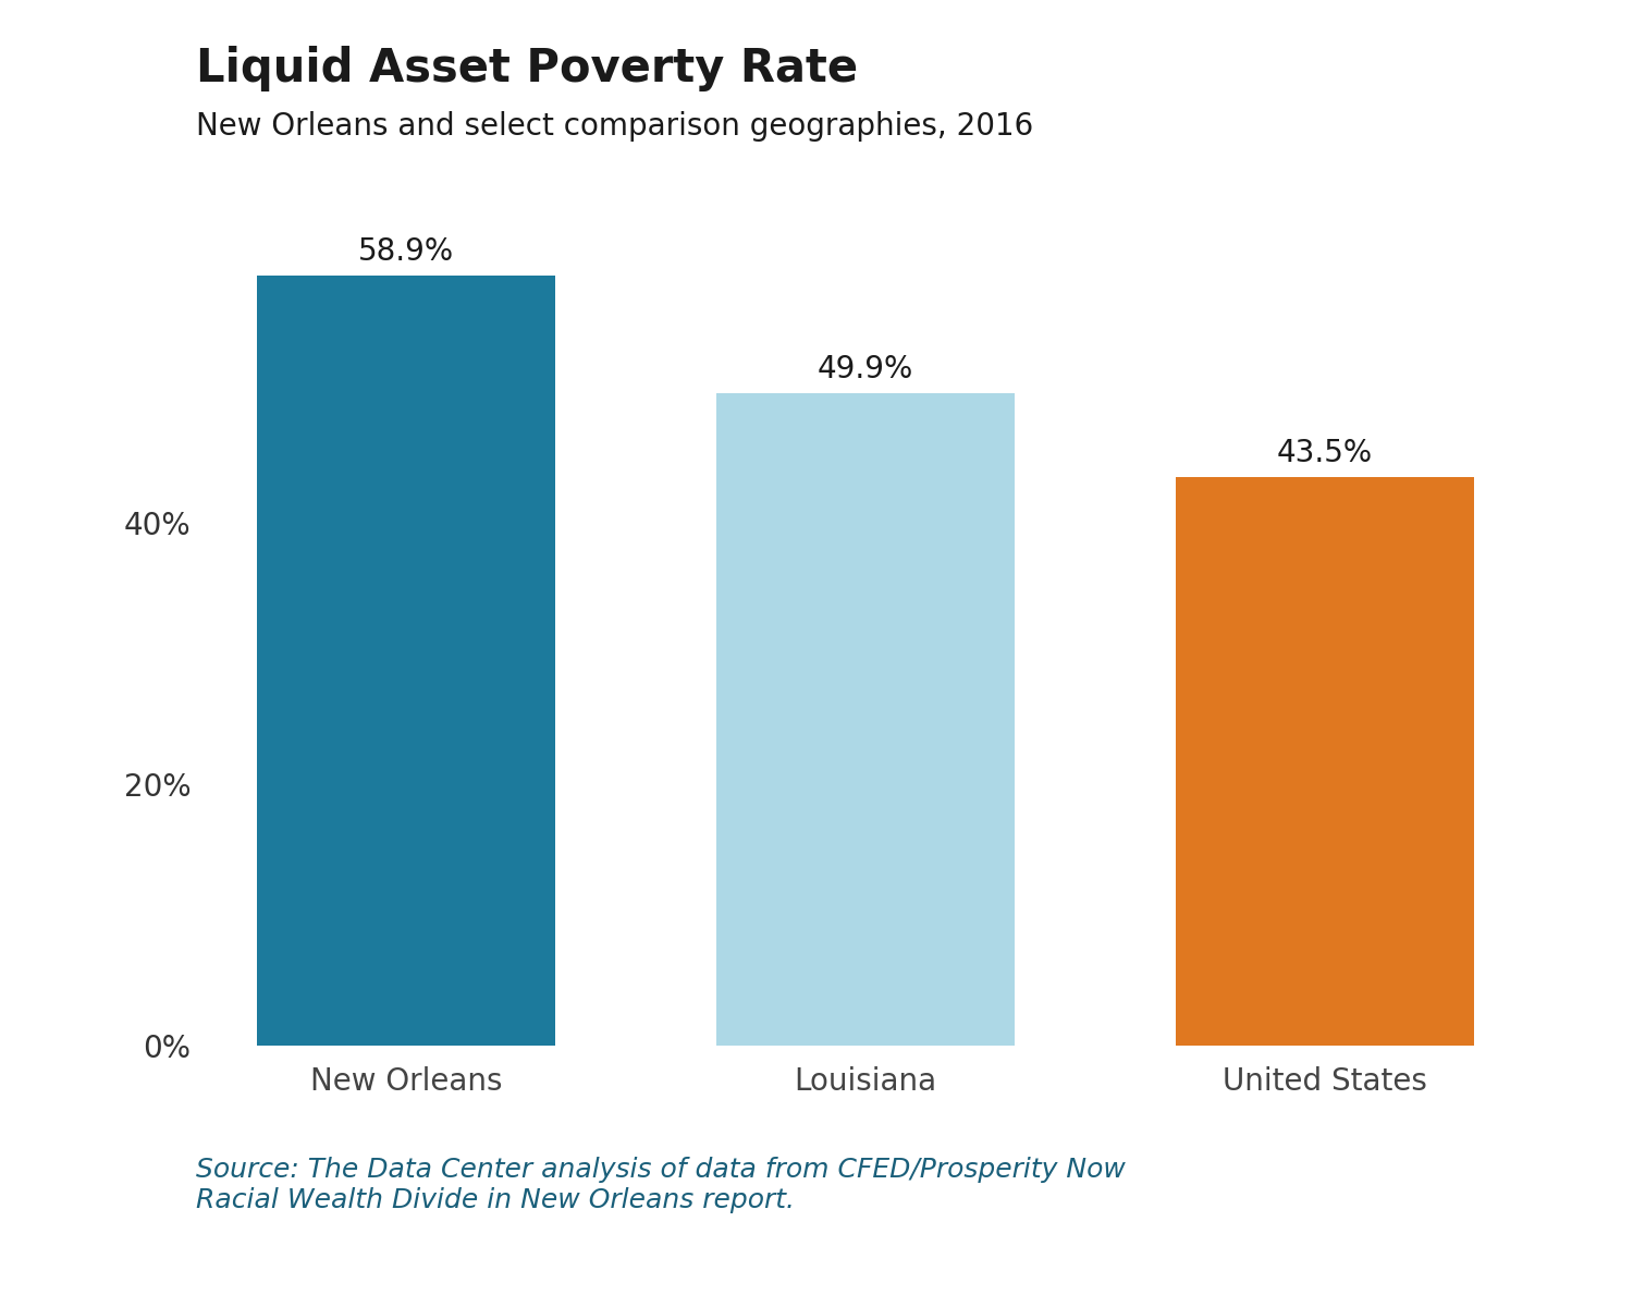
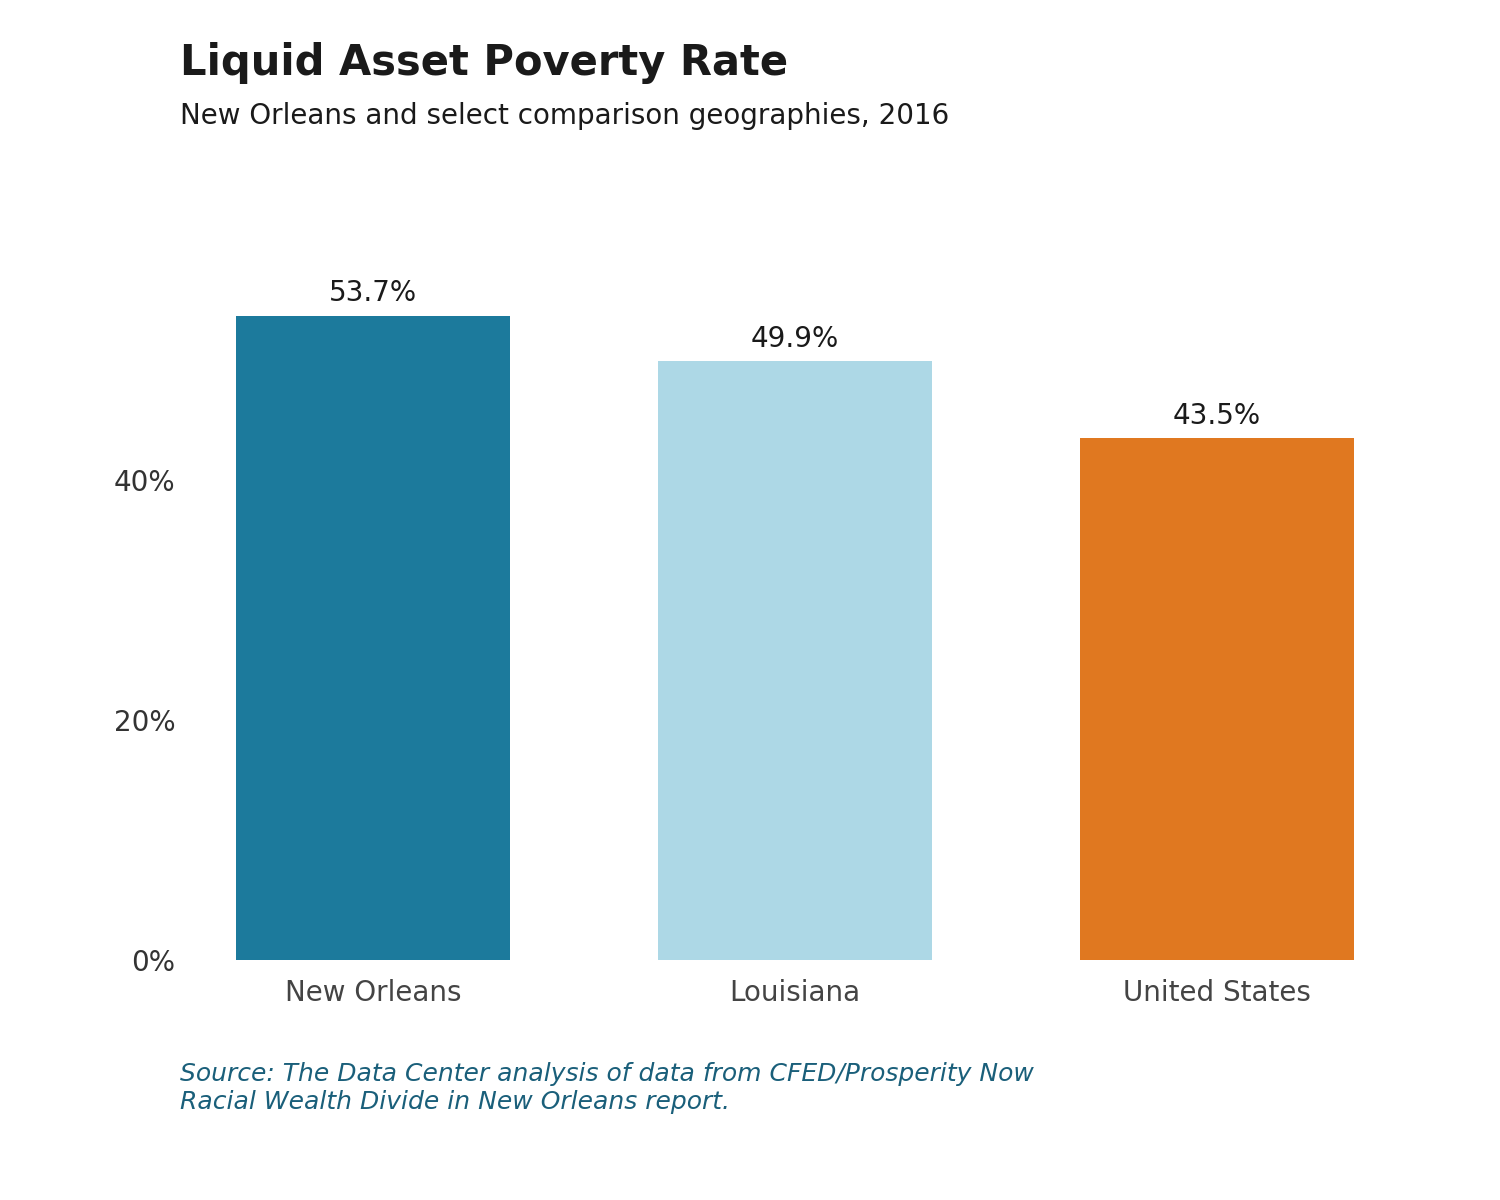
New Orleans: 58.9% -> 53.7%
